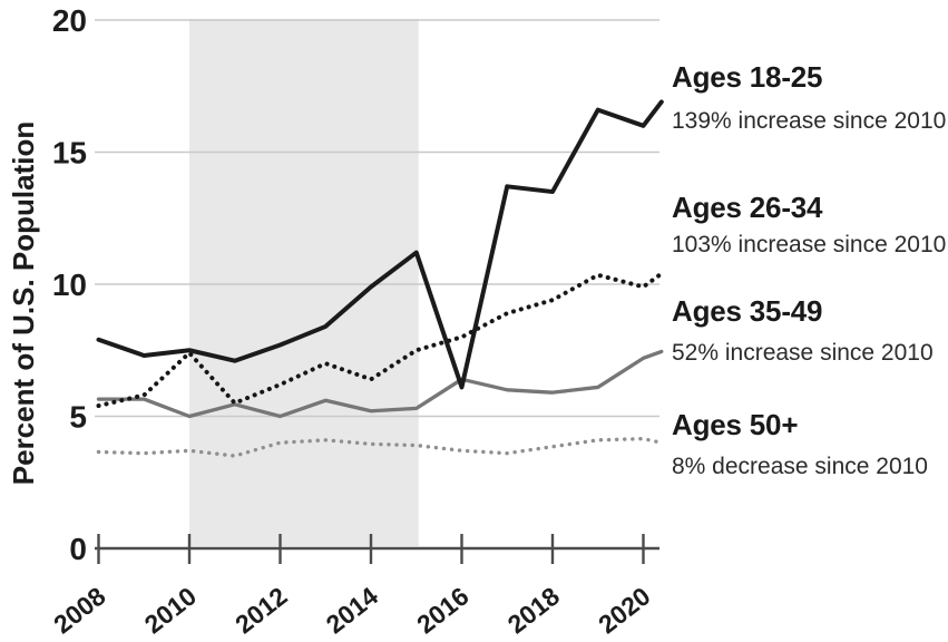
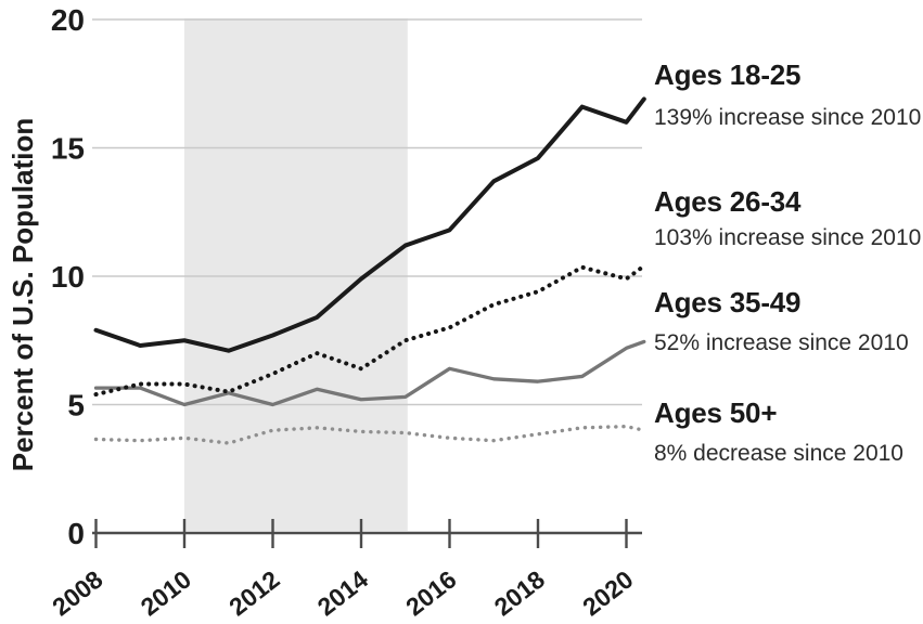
Ages 26-34/2010: 7.4 -> 5.8
Ages 18-25/2016: 6.1 -> 11.8
Ages 18-25/2018: 13.5 -> 14.6
